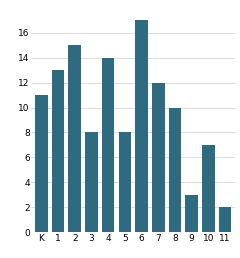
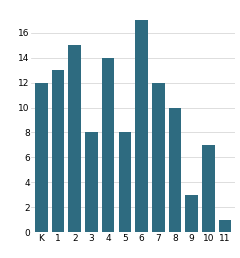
K: 11 -> 12
11: 2 -> 1
